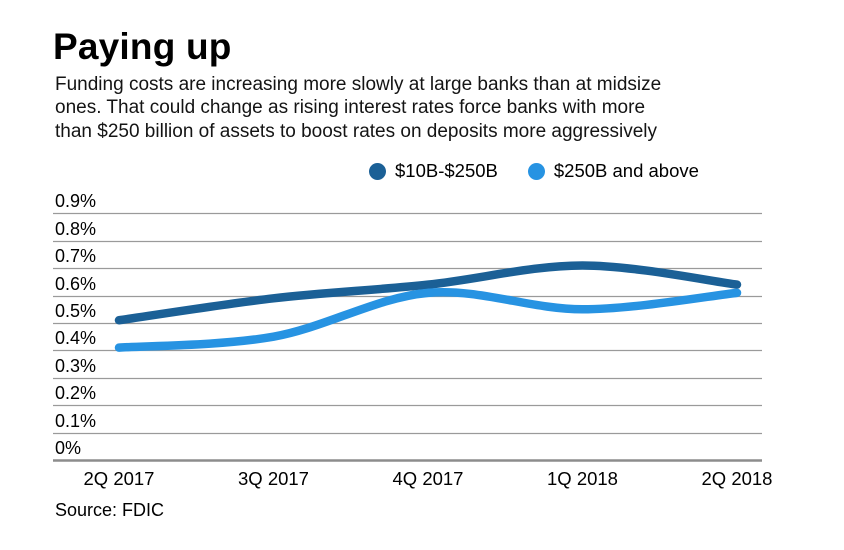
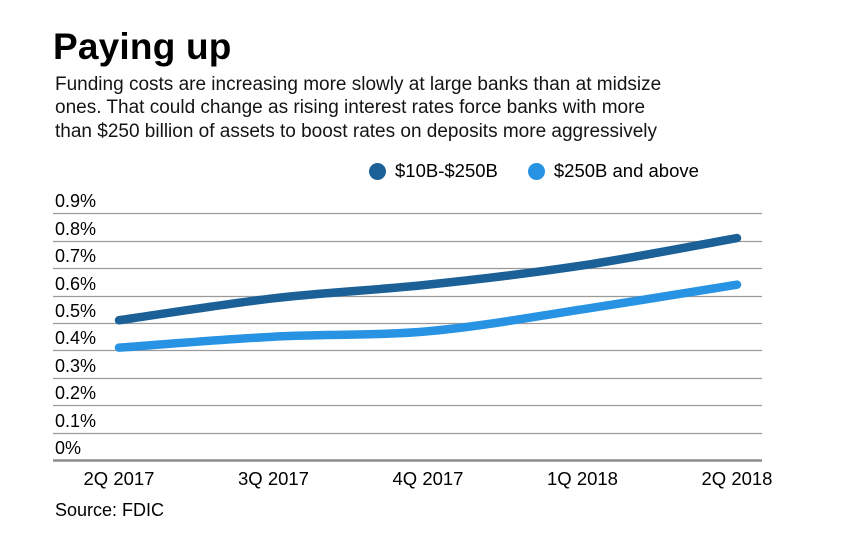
$250B and above/4Q 2017: 0.61% -> 0.47%
$10B-$250B/2Q 2018: 0.64% -> 0.81%
$250B and above/2Q 2018: 0.61% -> 0.64%
